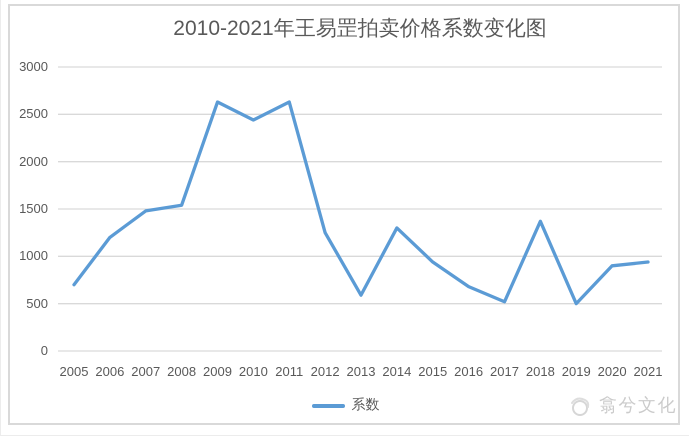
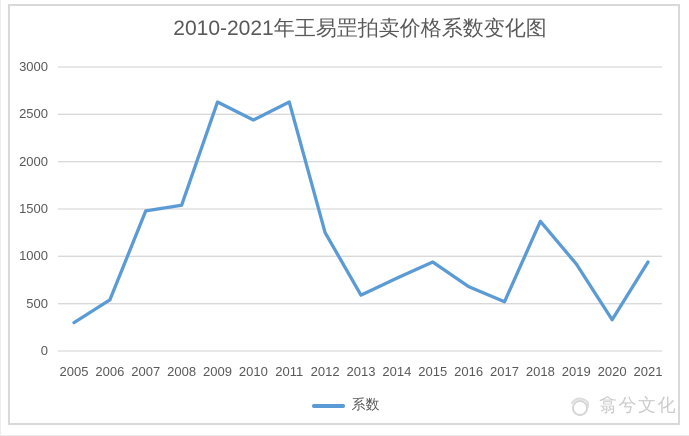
2005: 700 -> 300
2006: 1200 -> 500
2014: 1300 -> 800
2019: 500 -> 900
2020: 900 -> 300
